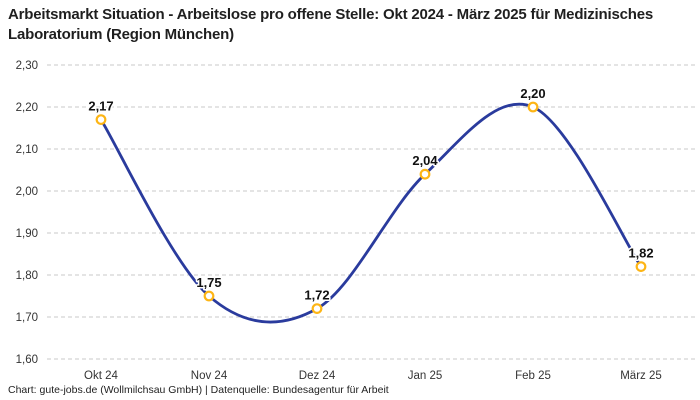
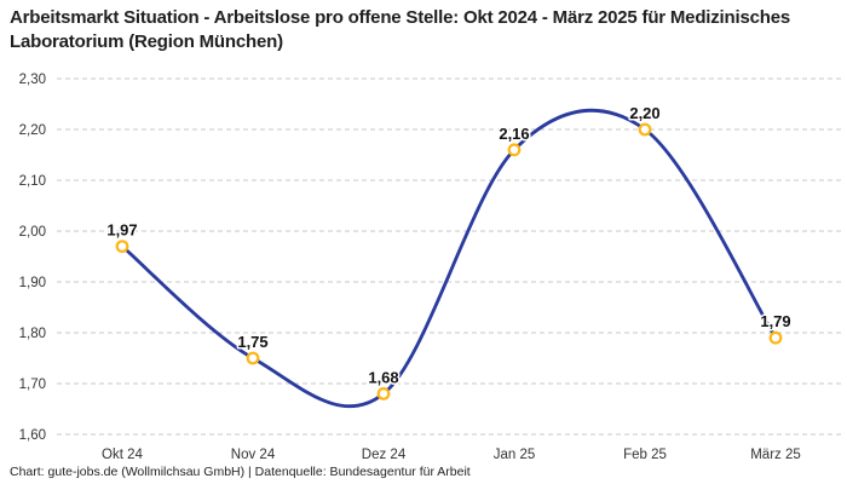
Okt 24: 2,17 -> 1,97
Dez 24: 1,72 -> 1,68
Jan 25: 2,04 -> 2,16
März 25: 1,82 -> 1,79
